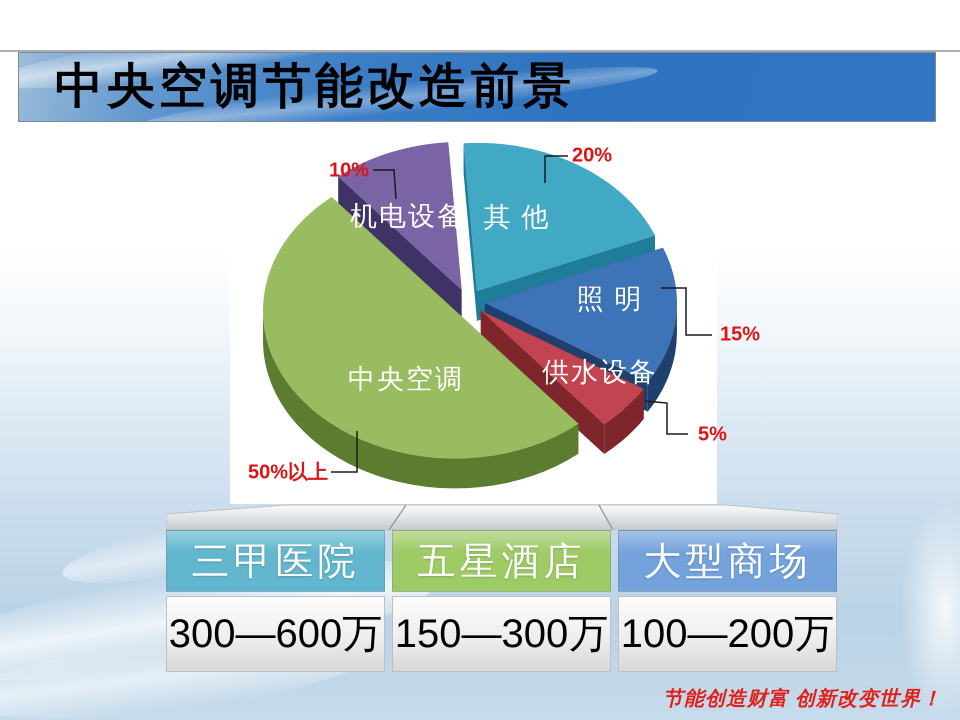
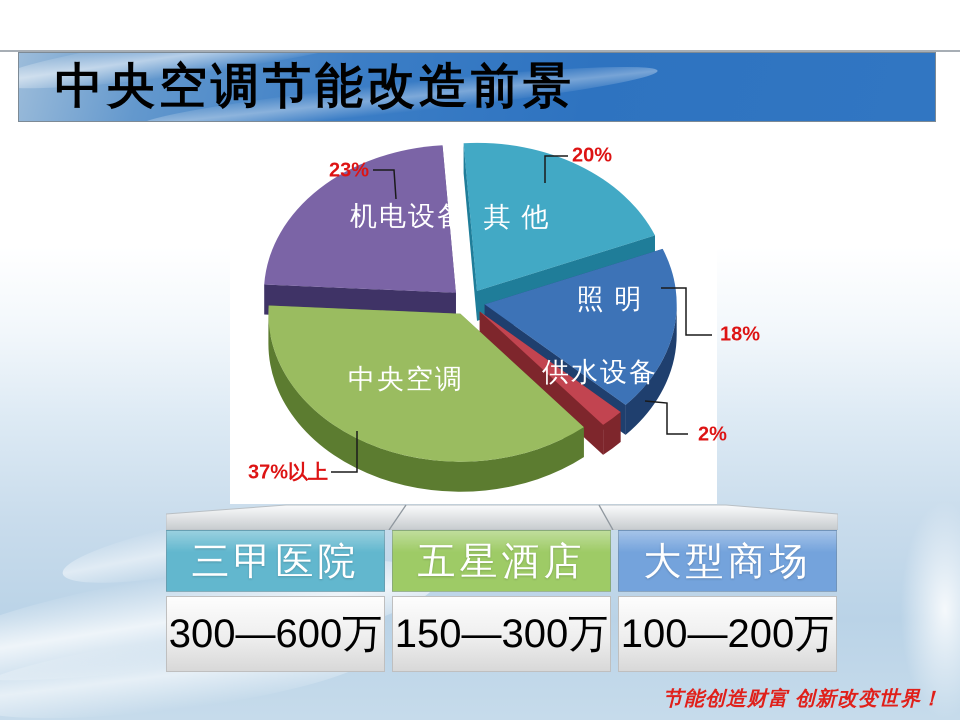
照 明: 15% -> 18%
供水设备: 5% -> 2%
中央空调: 50 -> 37
机电设备: 10% -> 23%
